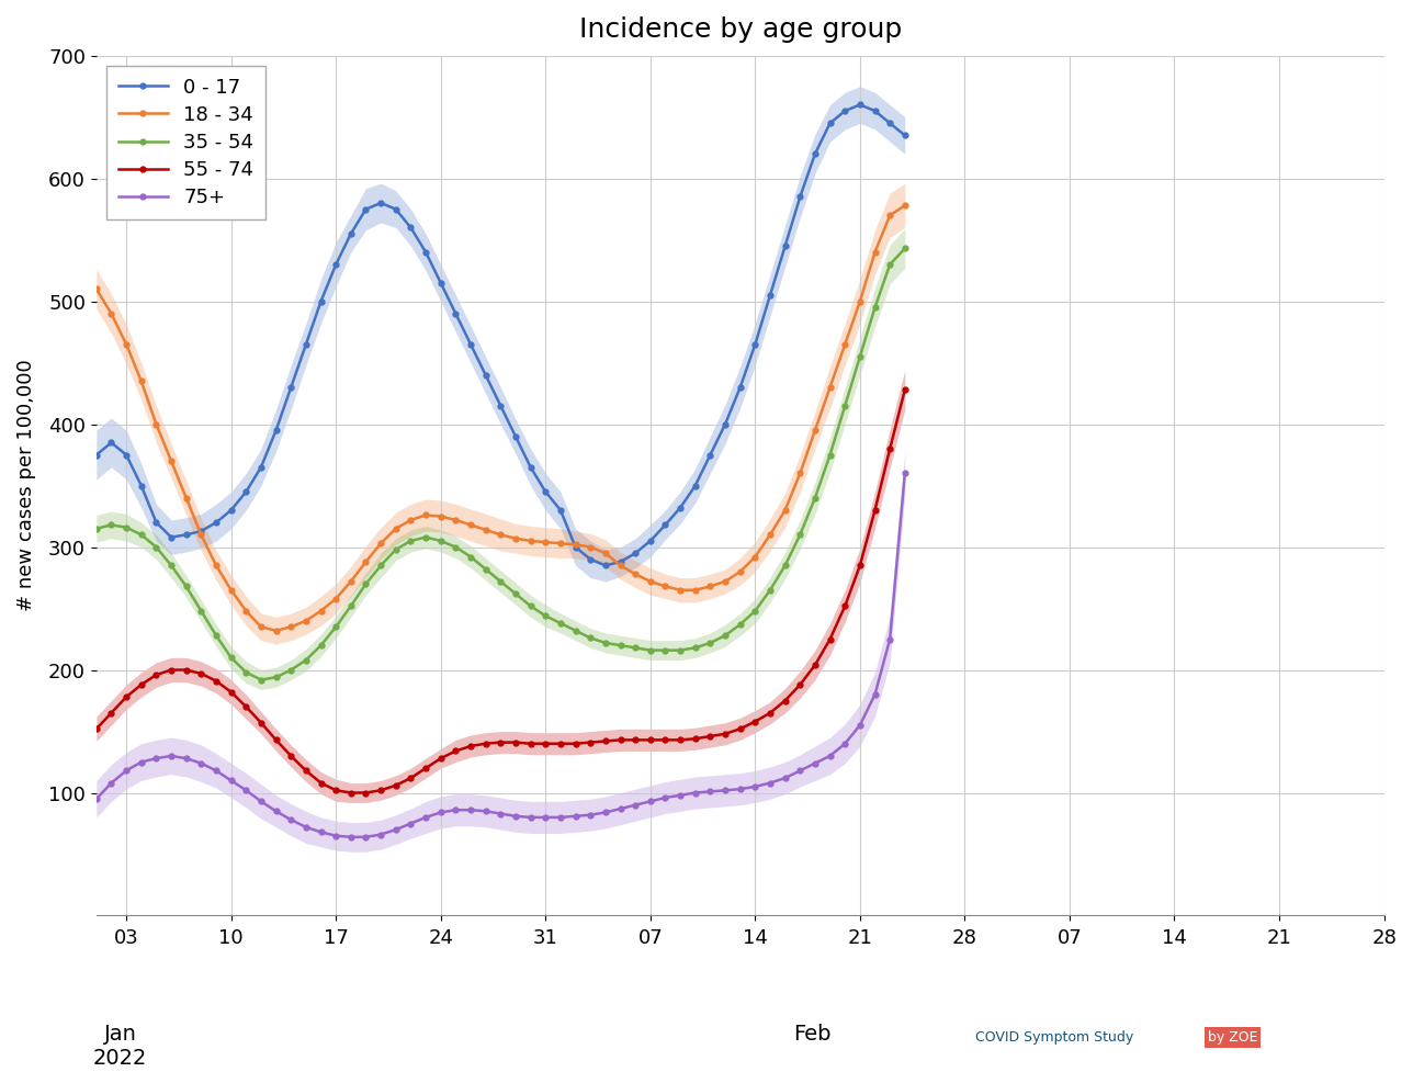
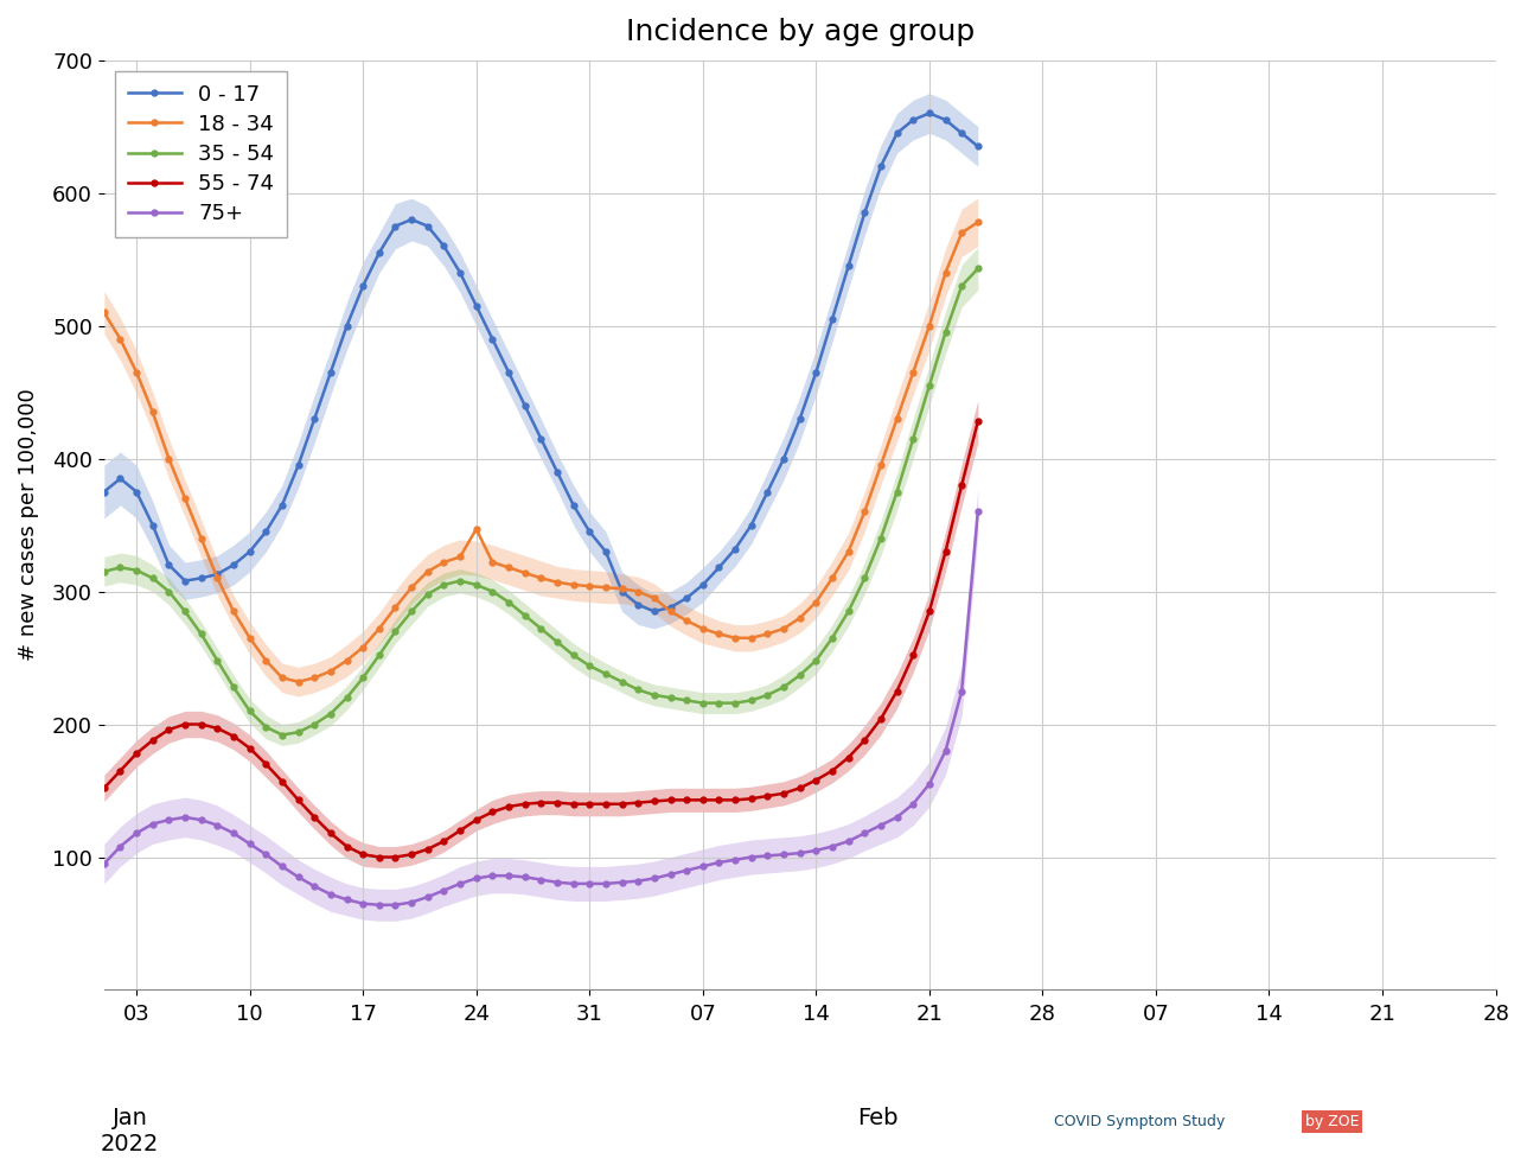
18 - 34/24: 325 -> 347
